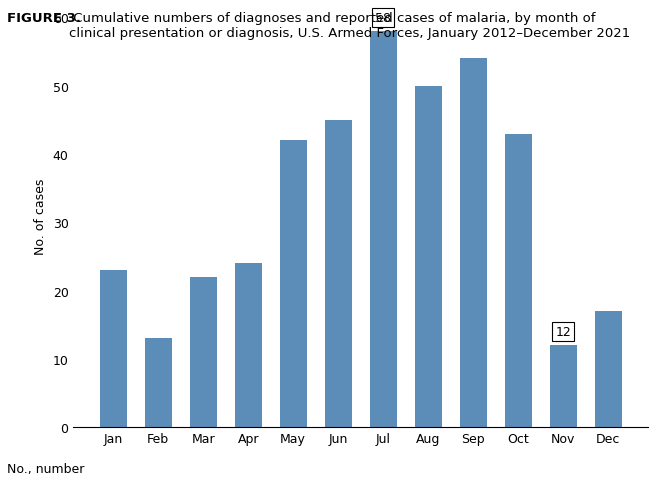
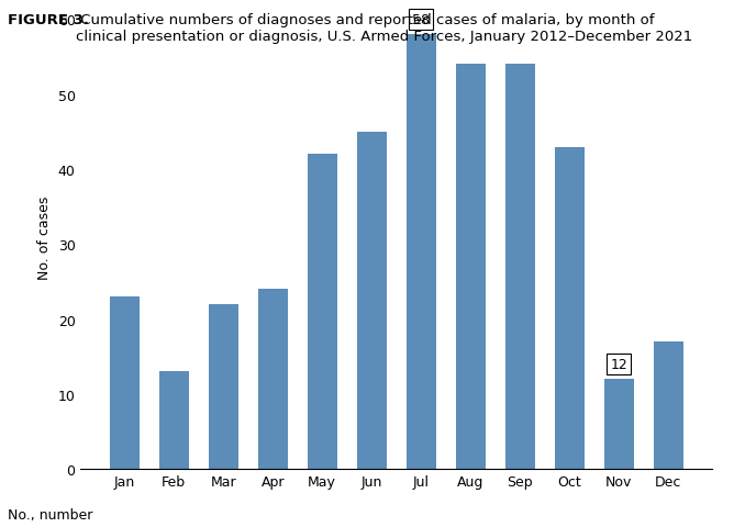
Aug: 50 -> 54
